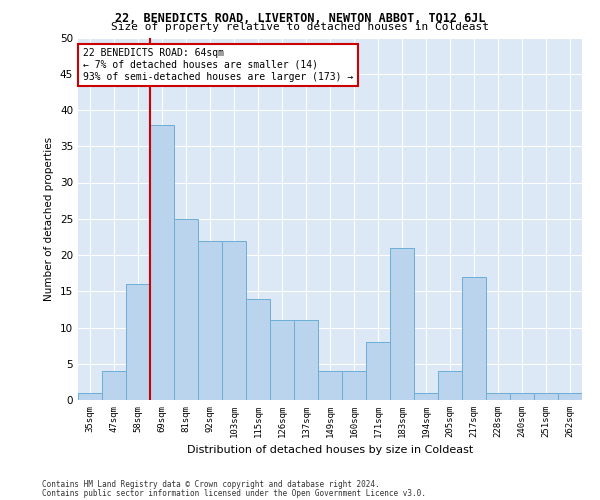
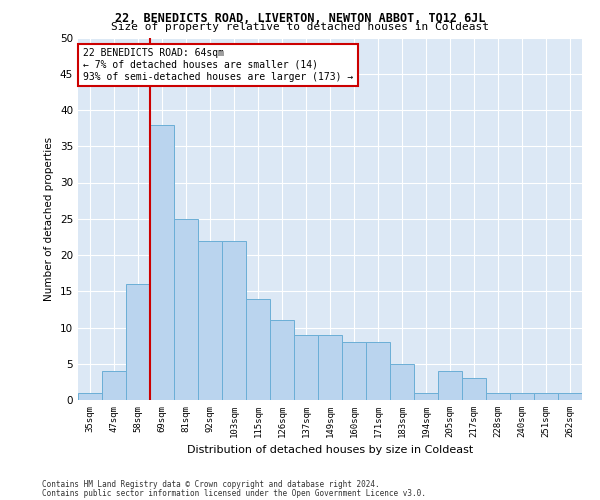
137sqm: 11 -> 9
149sqm: 4 -> 9
160sqm: 4 -> 8
183sqm: 21 -> 5
217sqm: 17 -> 3
